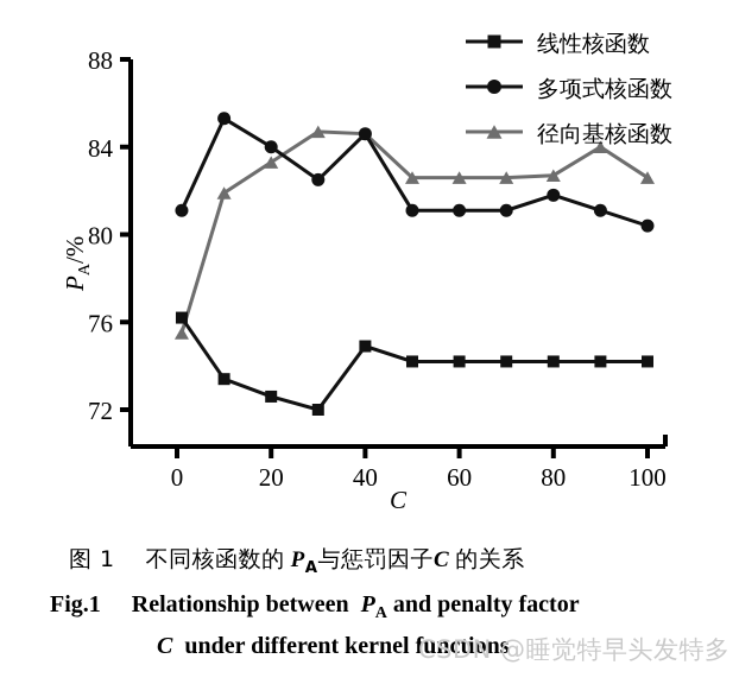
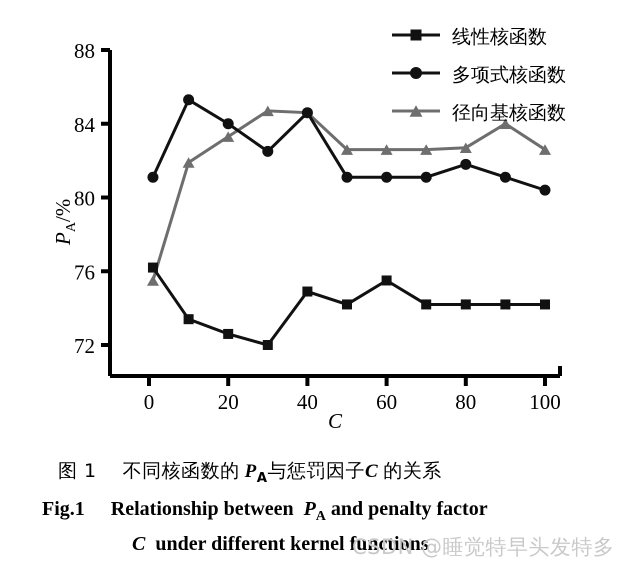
线性核函数/60: 74.2 -> 75.5
